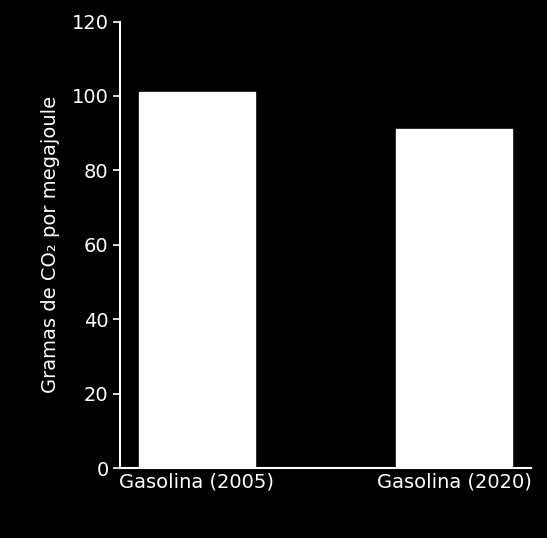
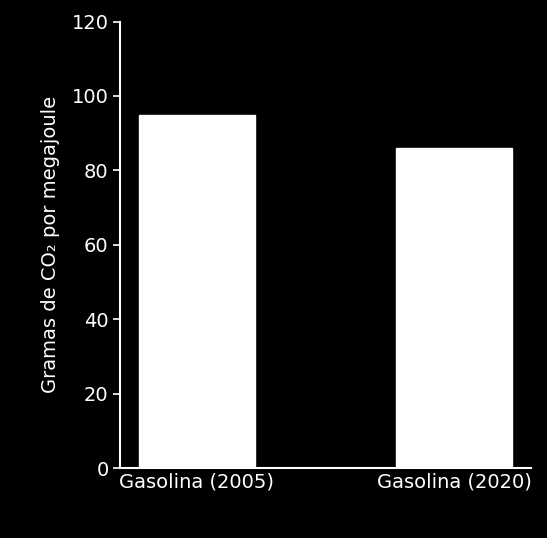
Gasolina (2005): 101 -> 95
Gasolina (2020): 91 -> 86
